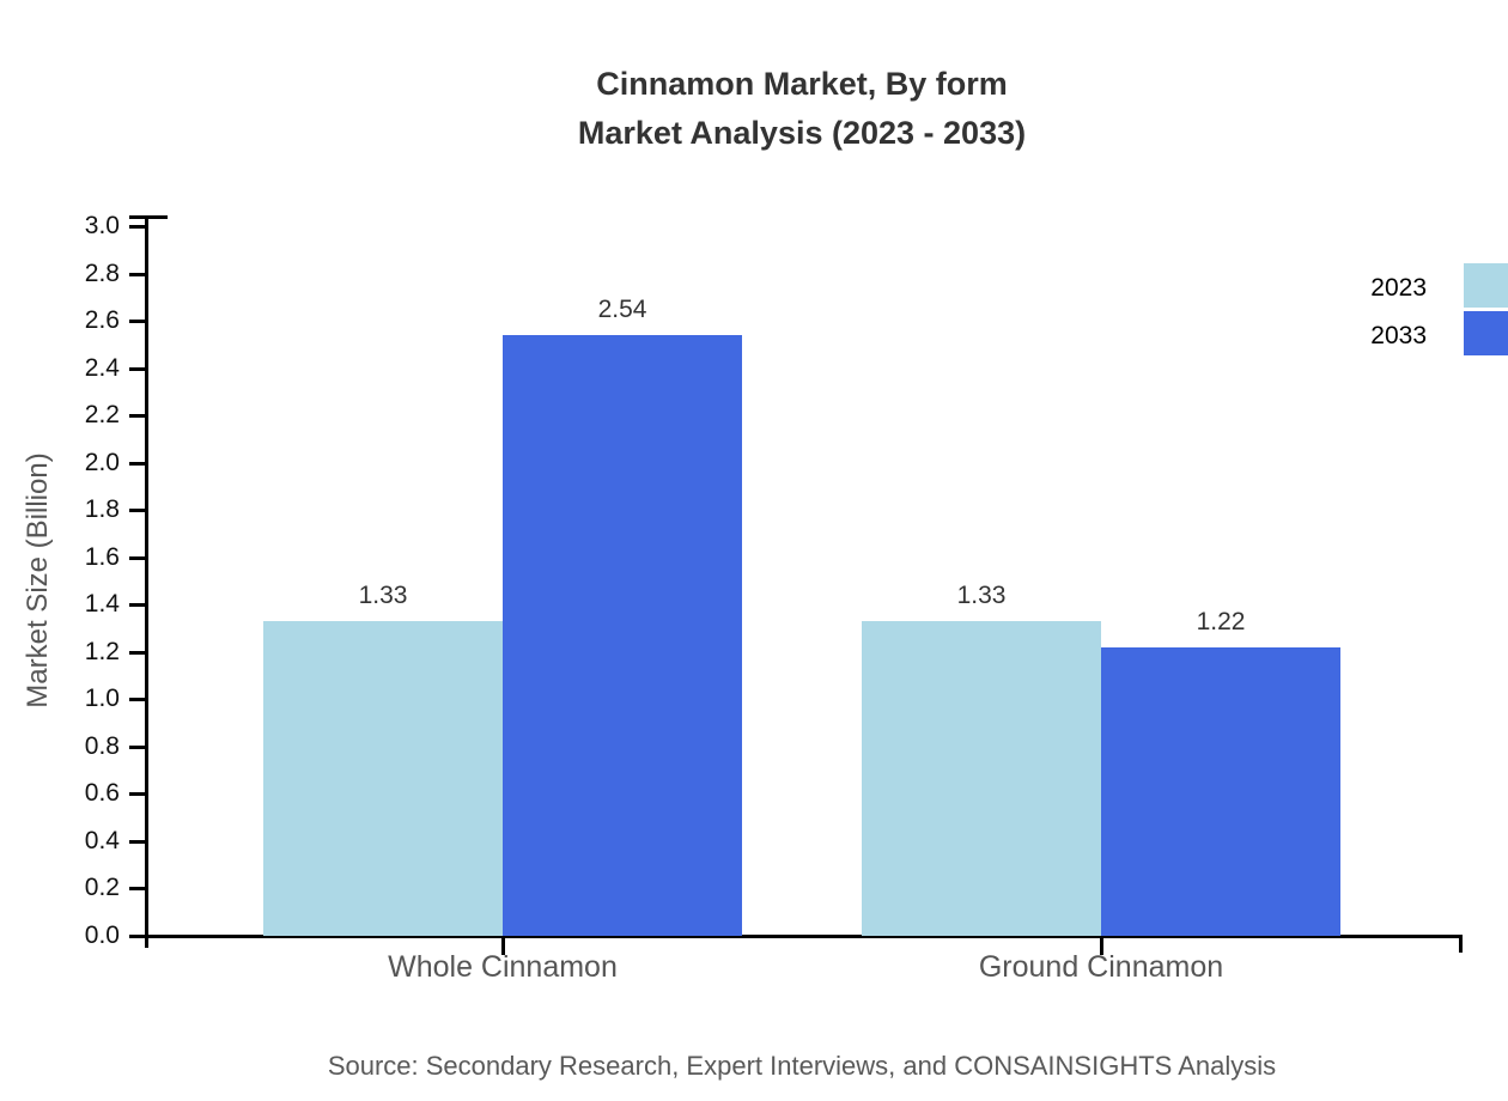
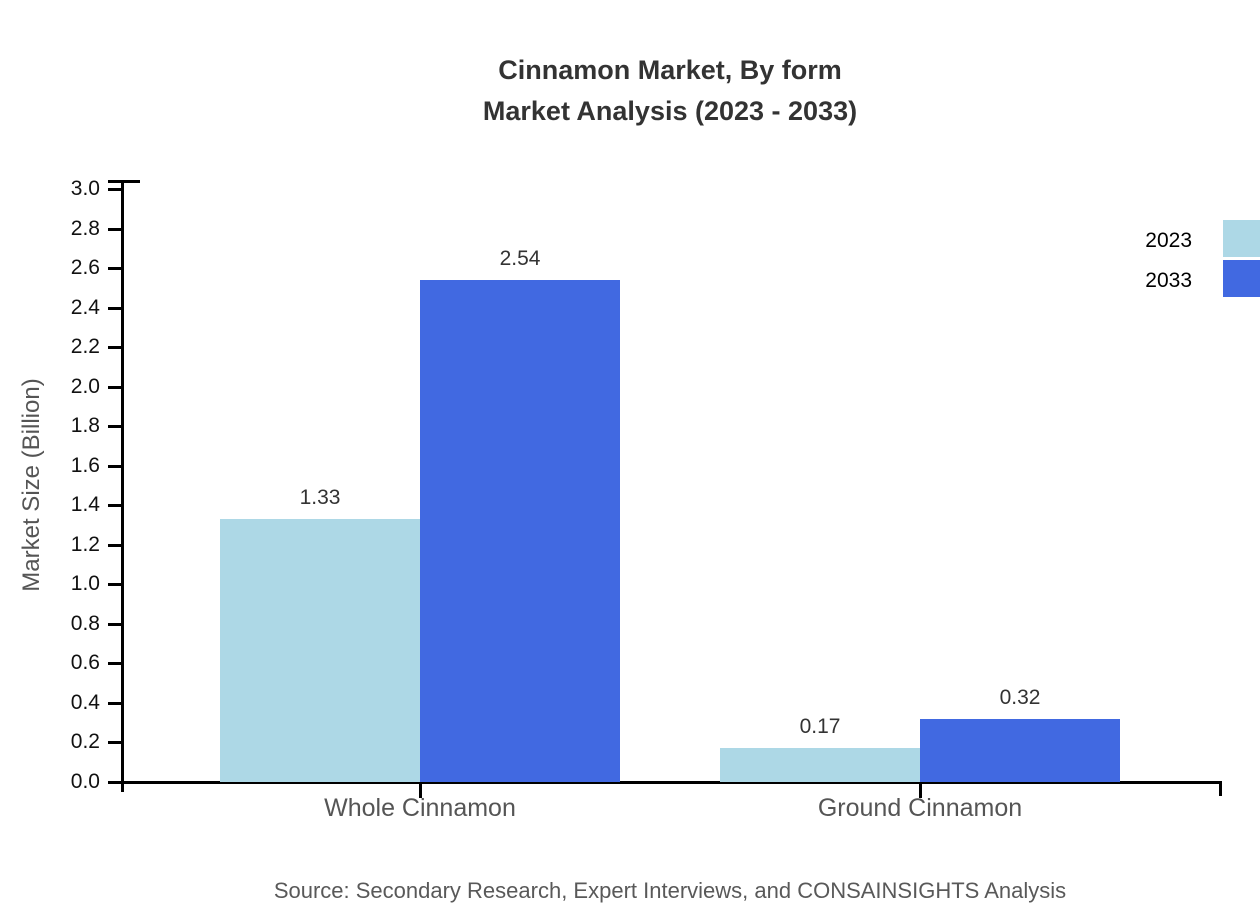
2023/Ground Cinnamon: 1.33 -> 0.17
2033/Ground Cinnamon: 1.22 -> 0.32
